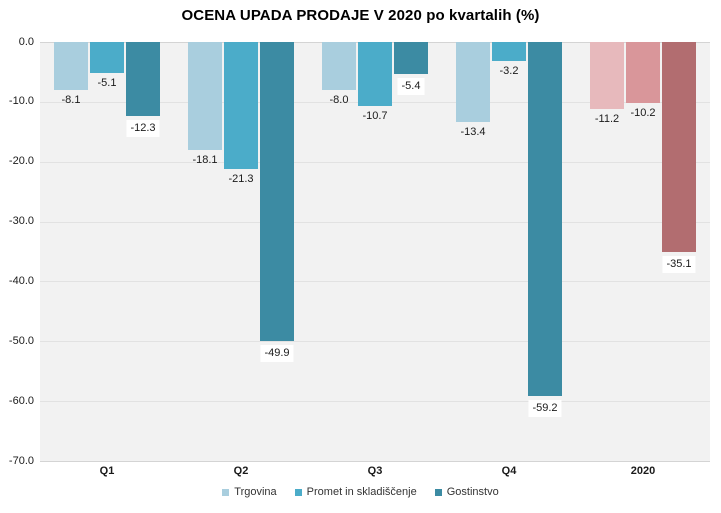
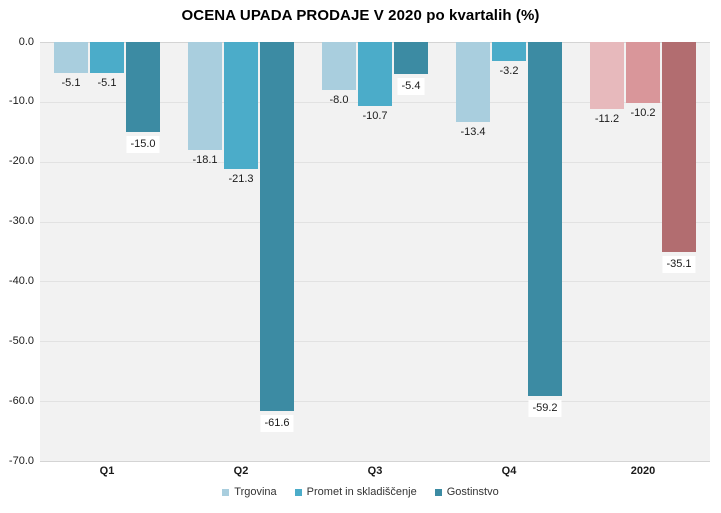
Trgovina/Q1: -8.1 -> -5.1
Gostinstvo/Q1: -12.3 -> -15.0
Gostinstvo/Q2: -49.9 -> -61.6
